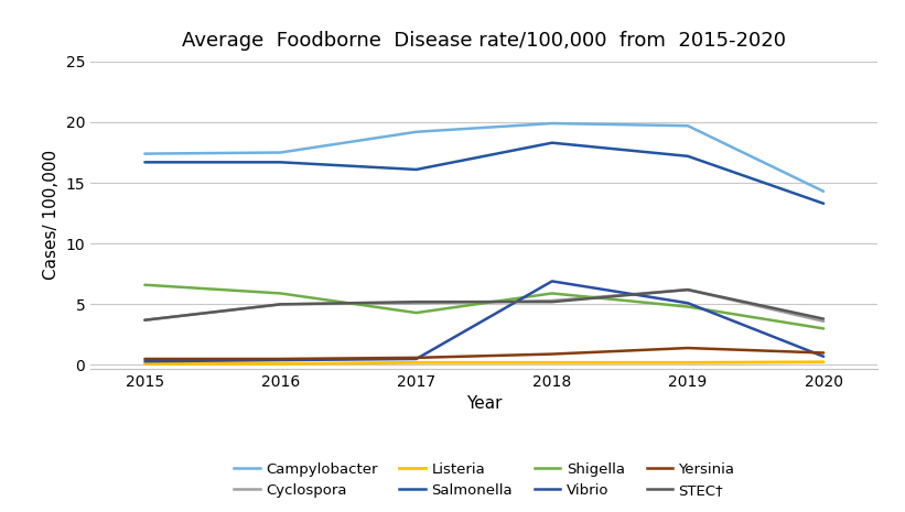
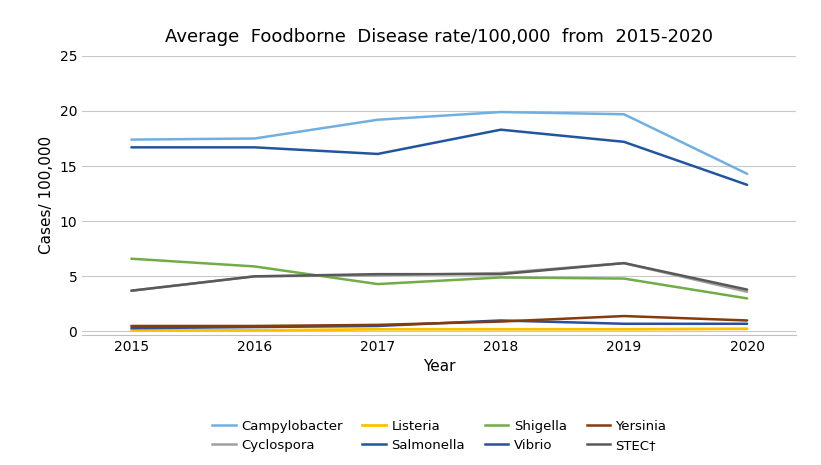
Shigella/2018: 5.9 -> 4.9
Vibrio/2018: 6.9 -> 1.0
Vibrio/2019: 5.1 -> 0.7
